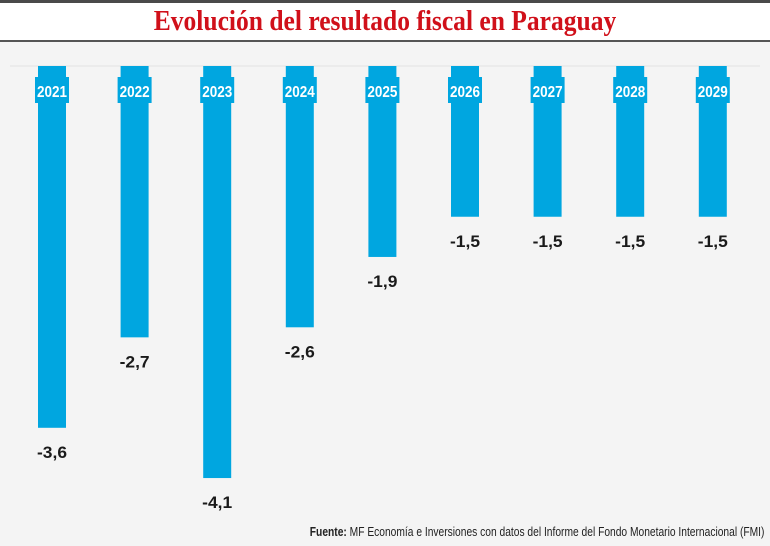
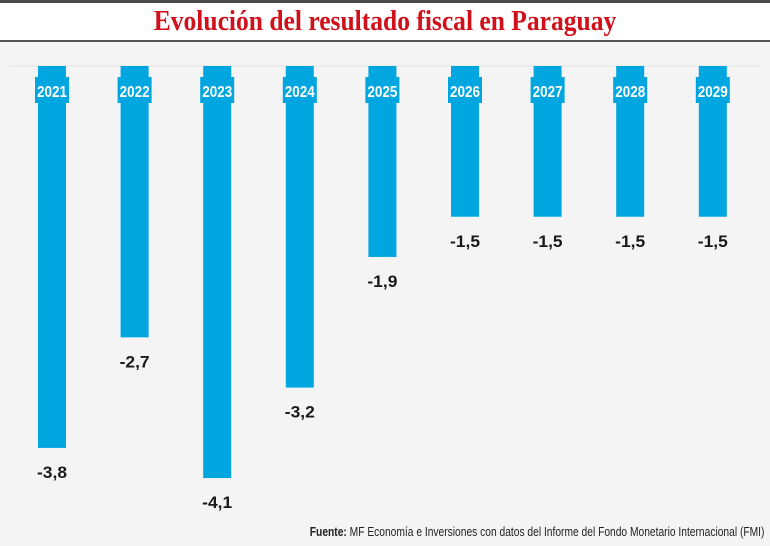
2021: -3,6 -> -3,8
2024: -2,6 -> -3,2
